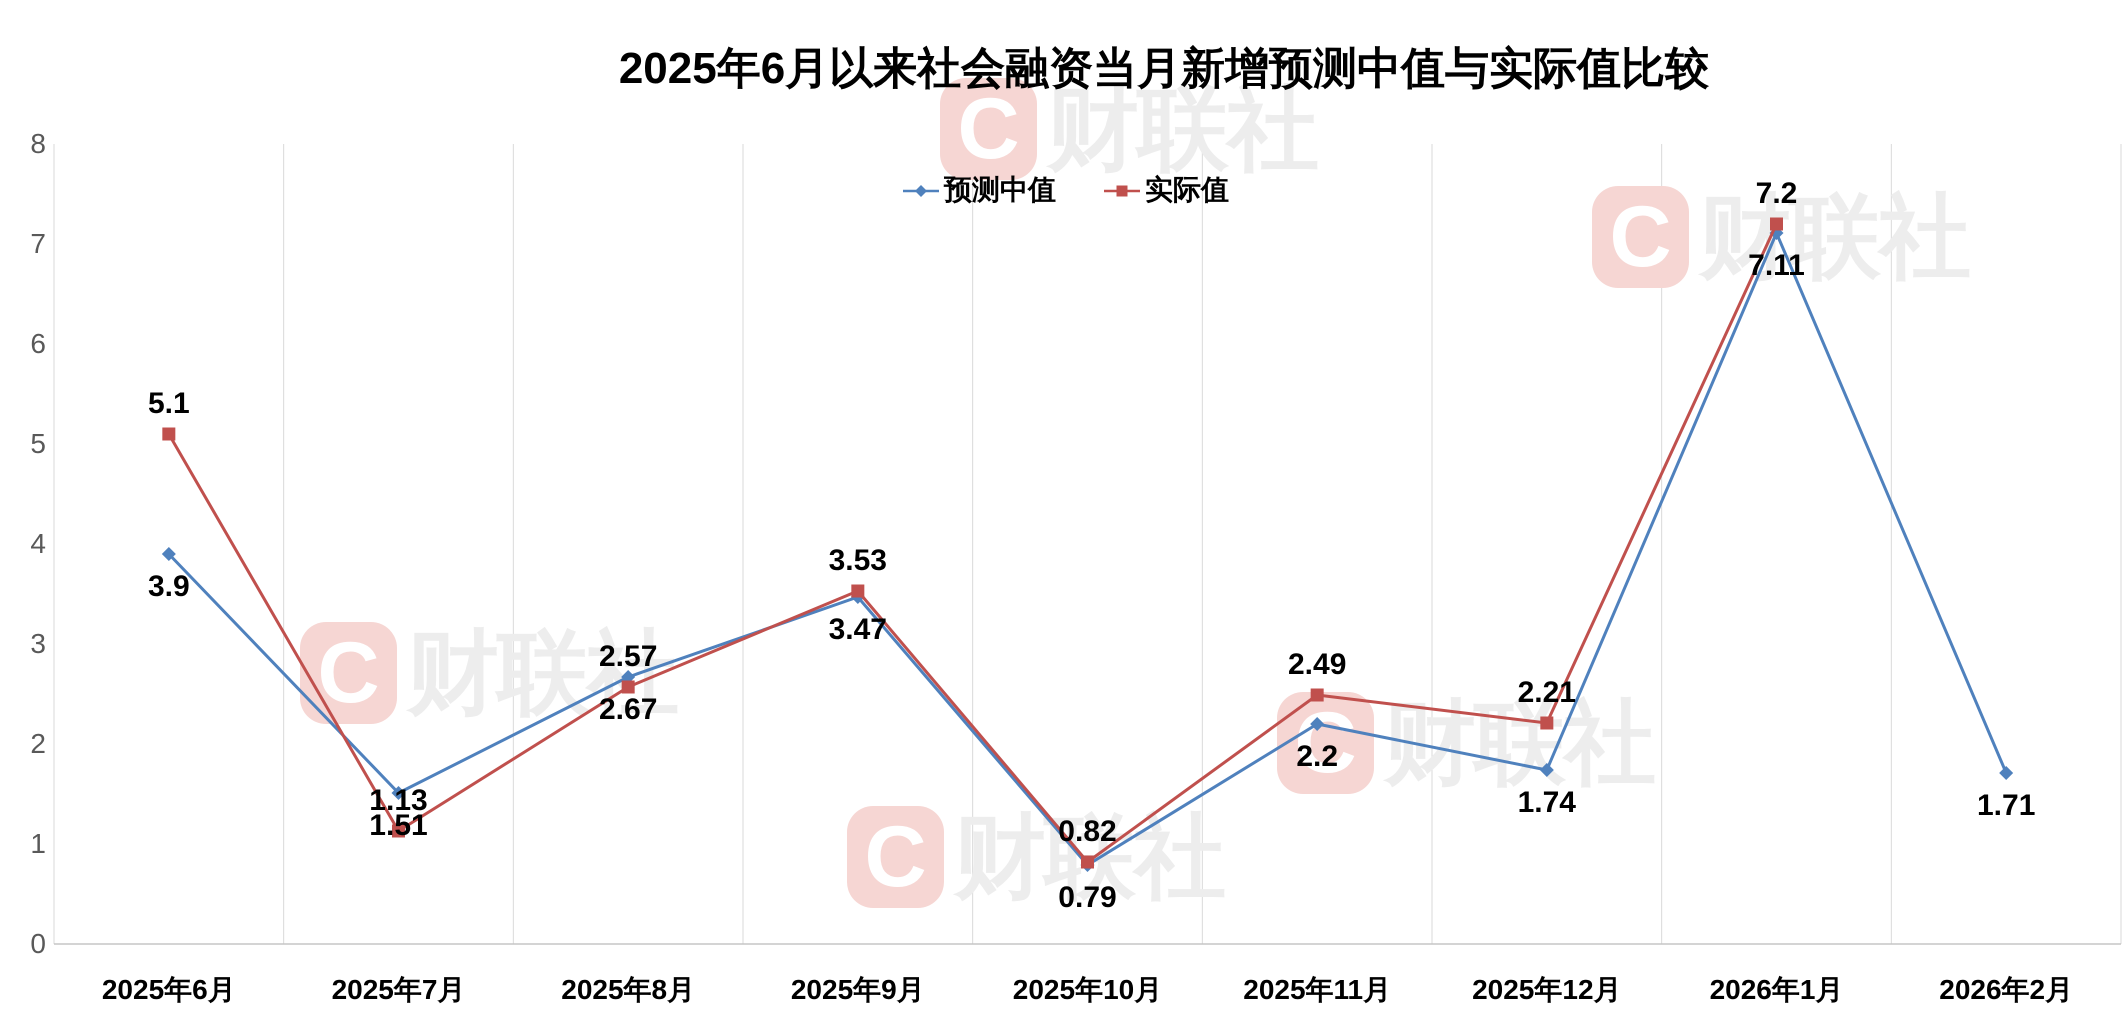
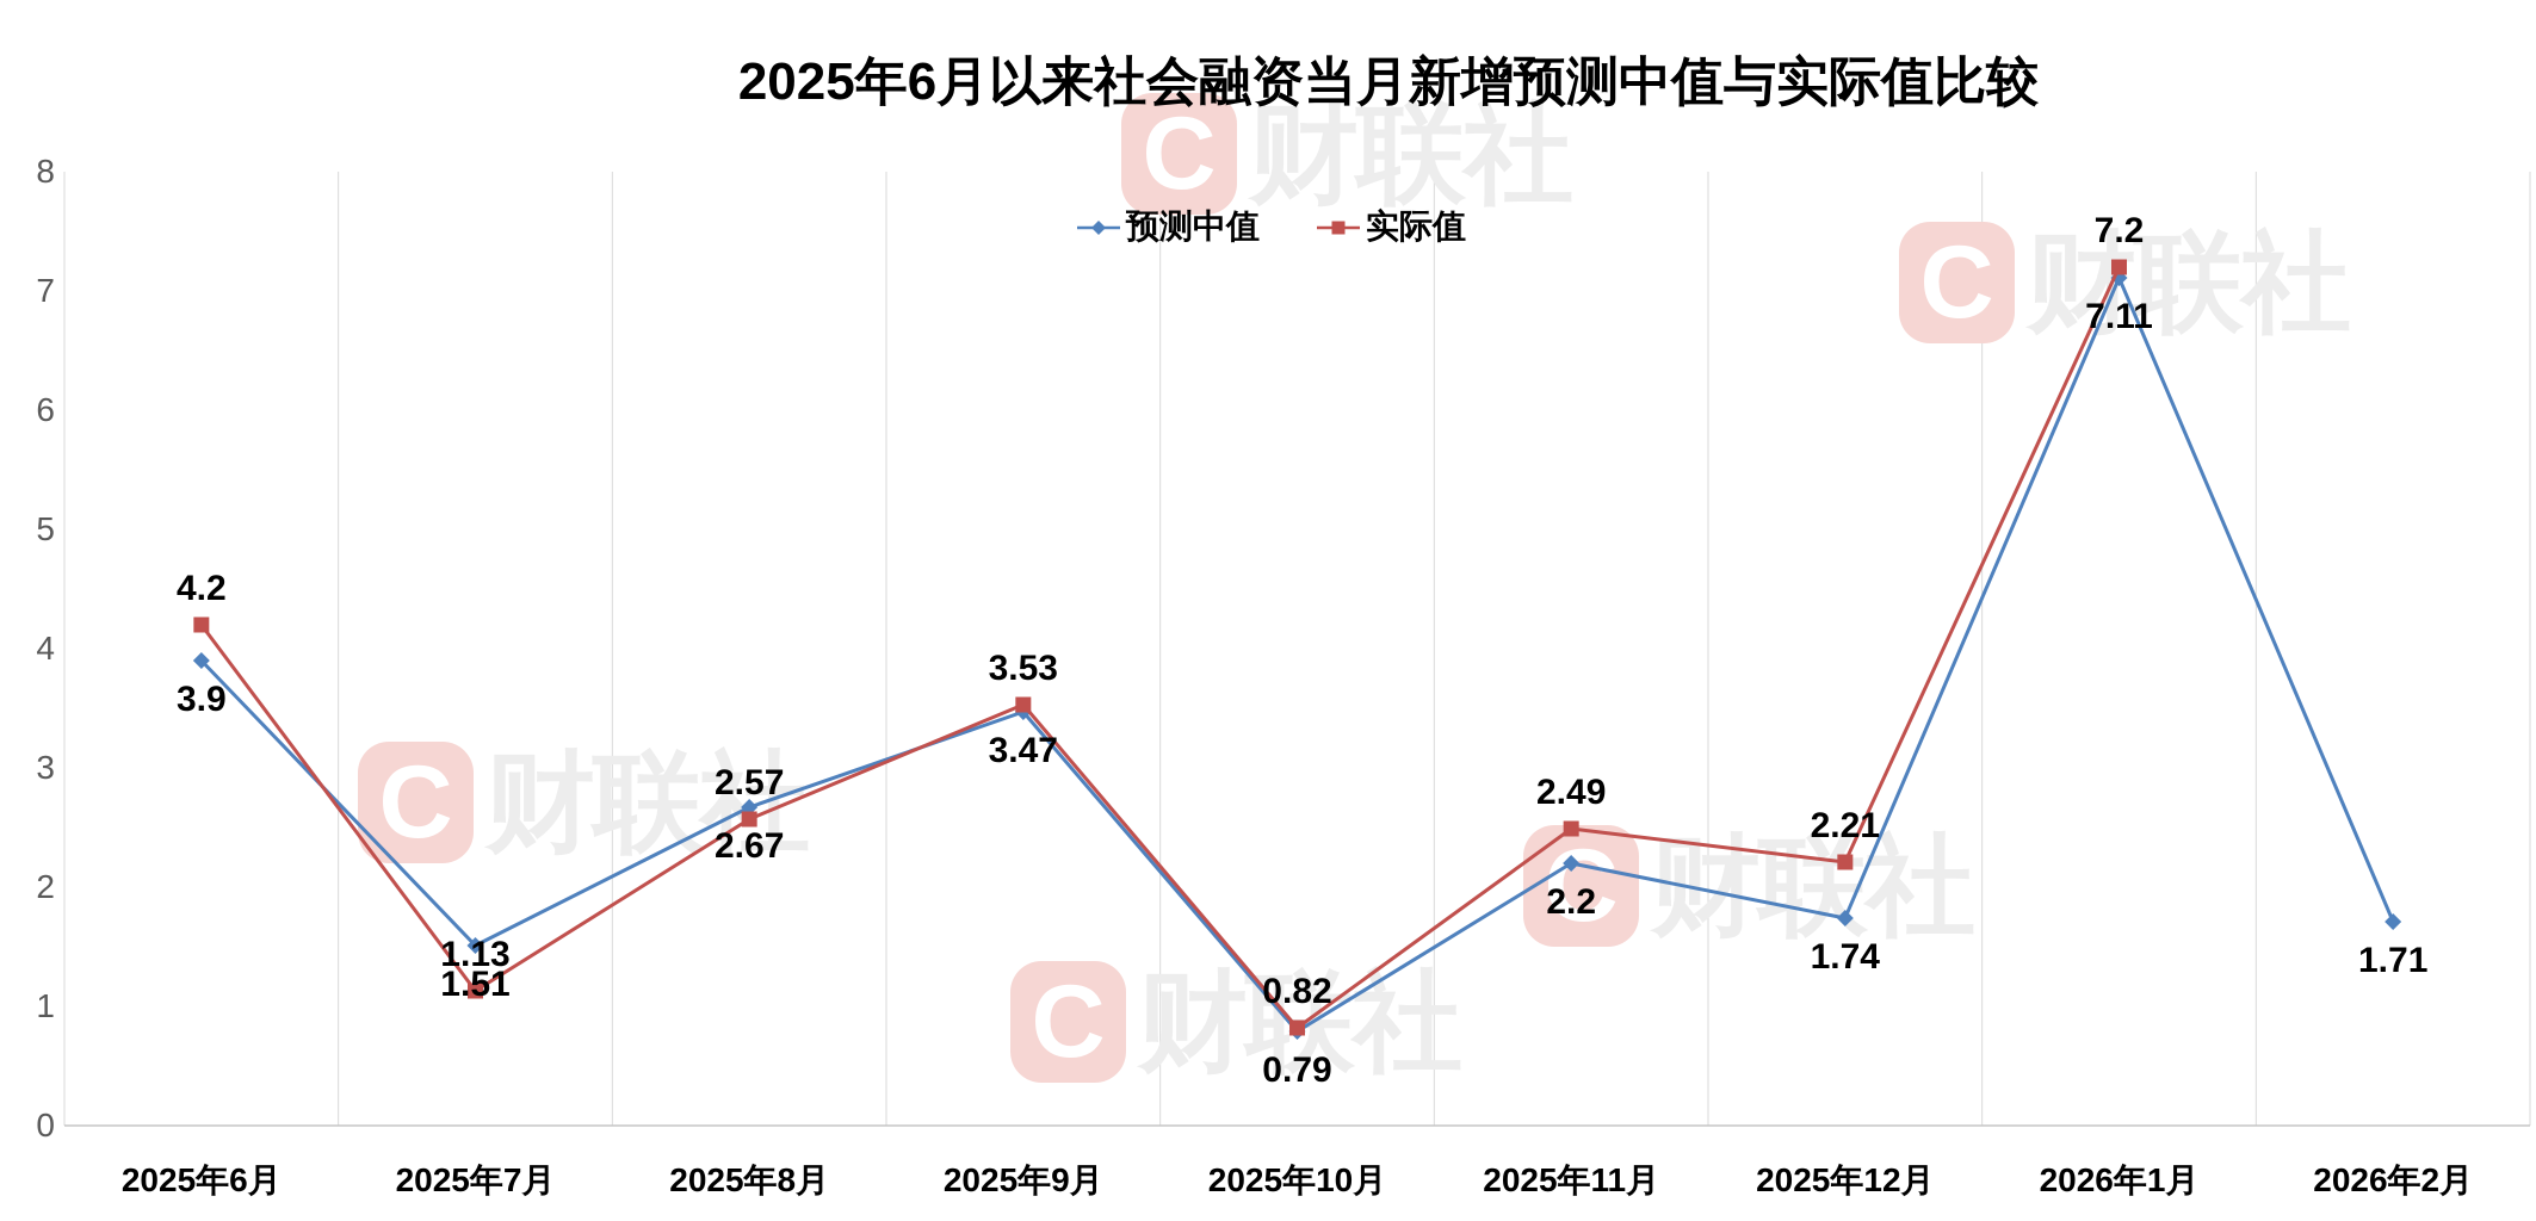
实际值/2025年6月: 5.1 -> 4.2
